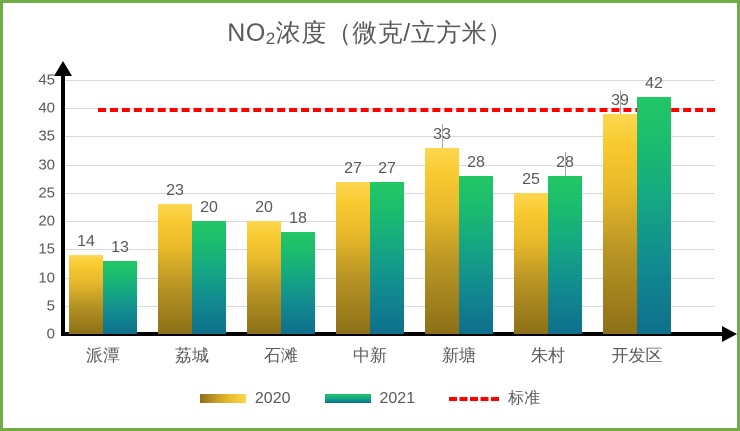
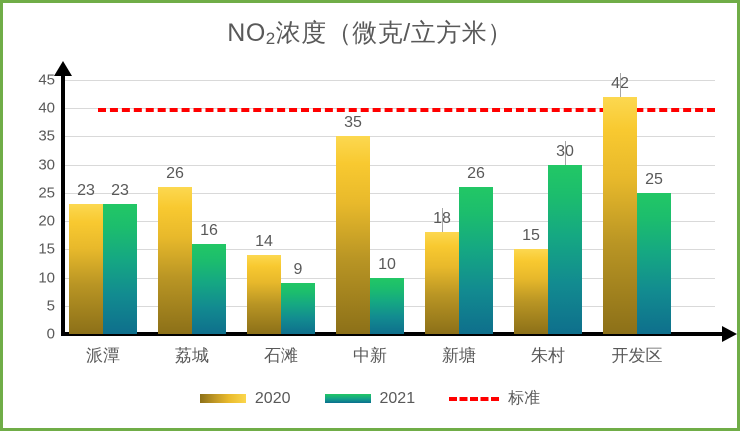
2020/派潭: 14 -> 23
2021/派潭: 13 -> 23
2020/荔城: 23 -> 26
2021/荔城: 20 -> 16
2020/石滩: 20 -> 14
2021/石滩: 18 -> 9
2020/中新: 27 -> 35
2021/中新: 27 -> 10
2020/新塘: 33 -> 18
2021/新塘: 28 -> 26
2020/朱村: 25 -> 15
2021/朱村: 28 -> 30
2020/开发区: 39 -> 42
2021/开发区: 42 -> 25
